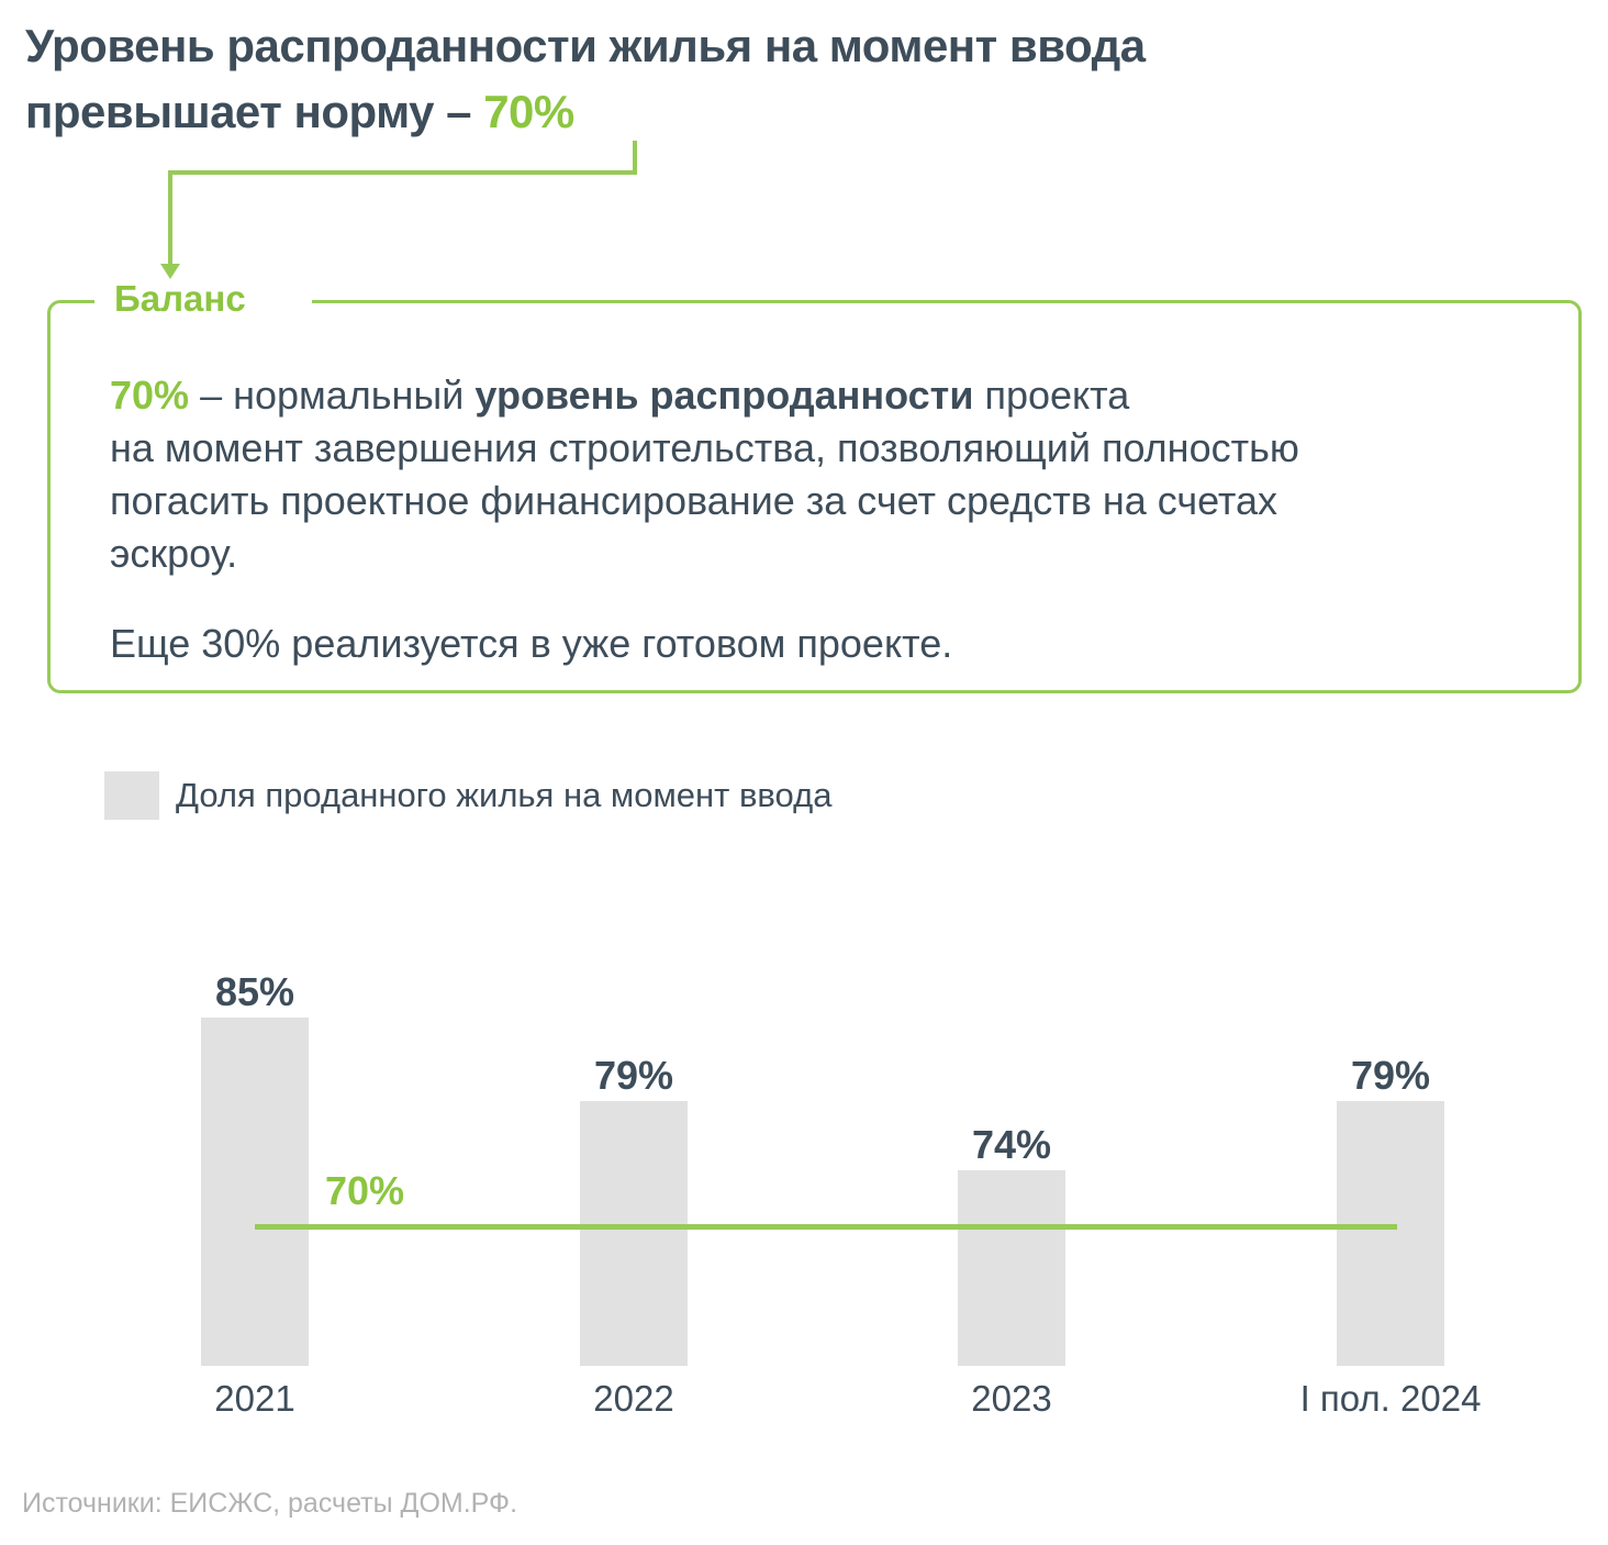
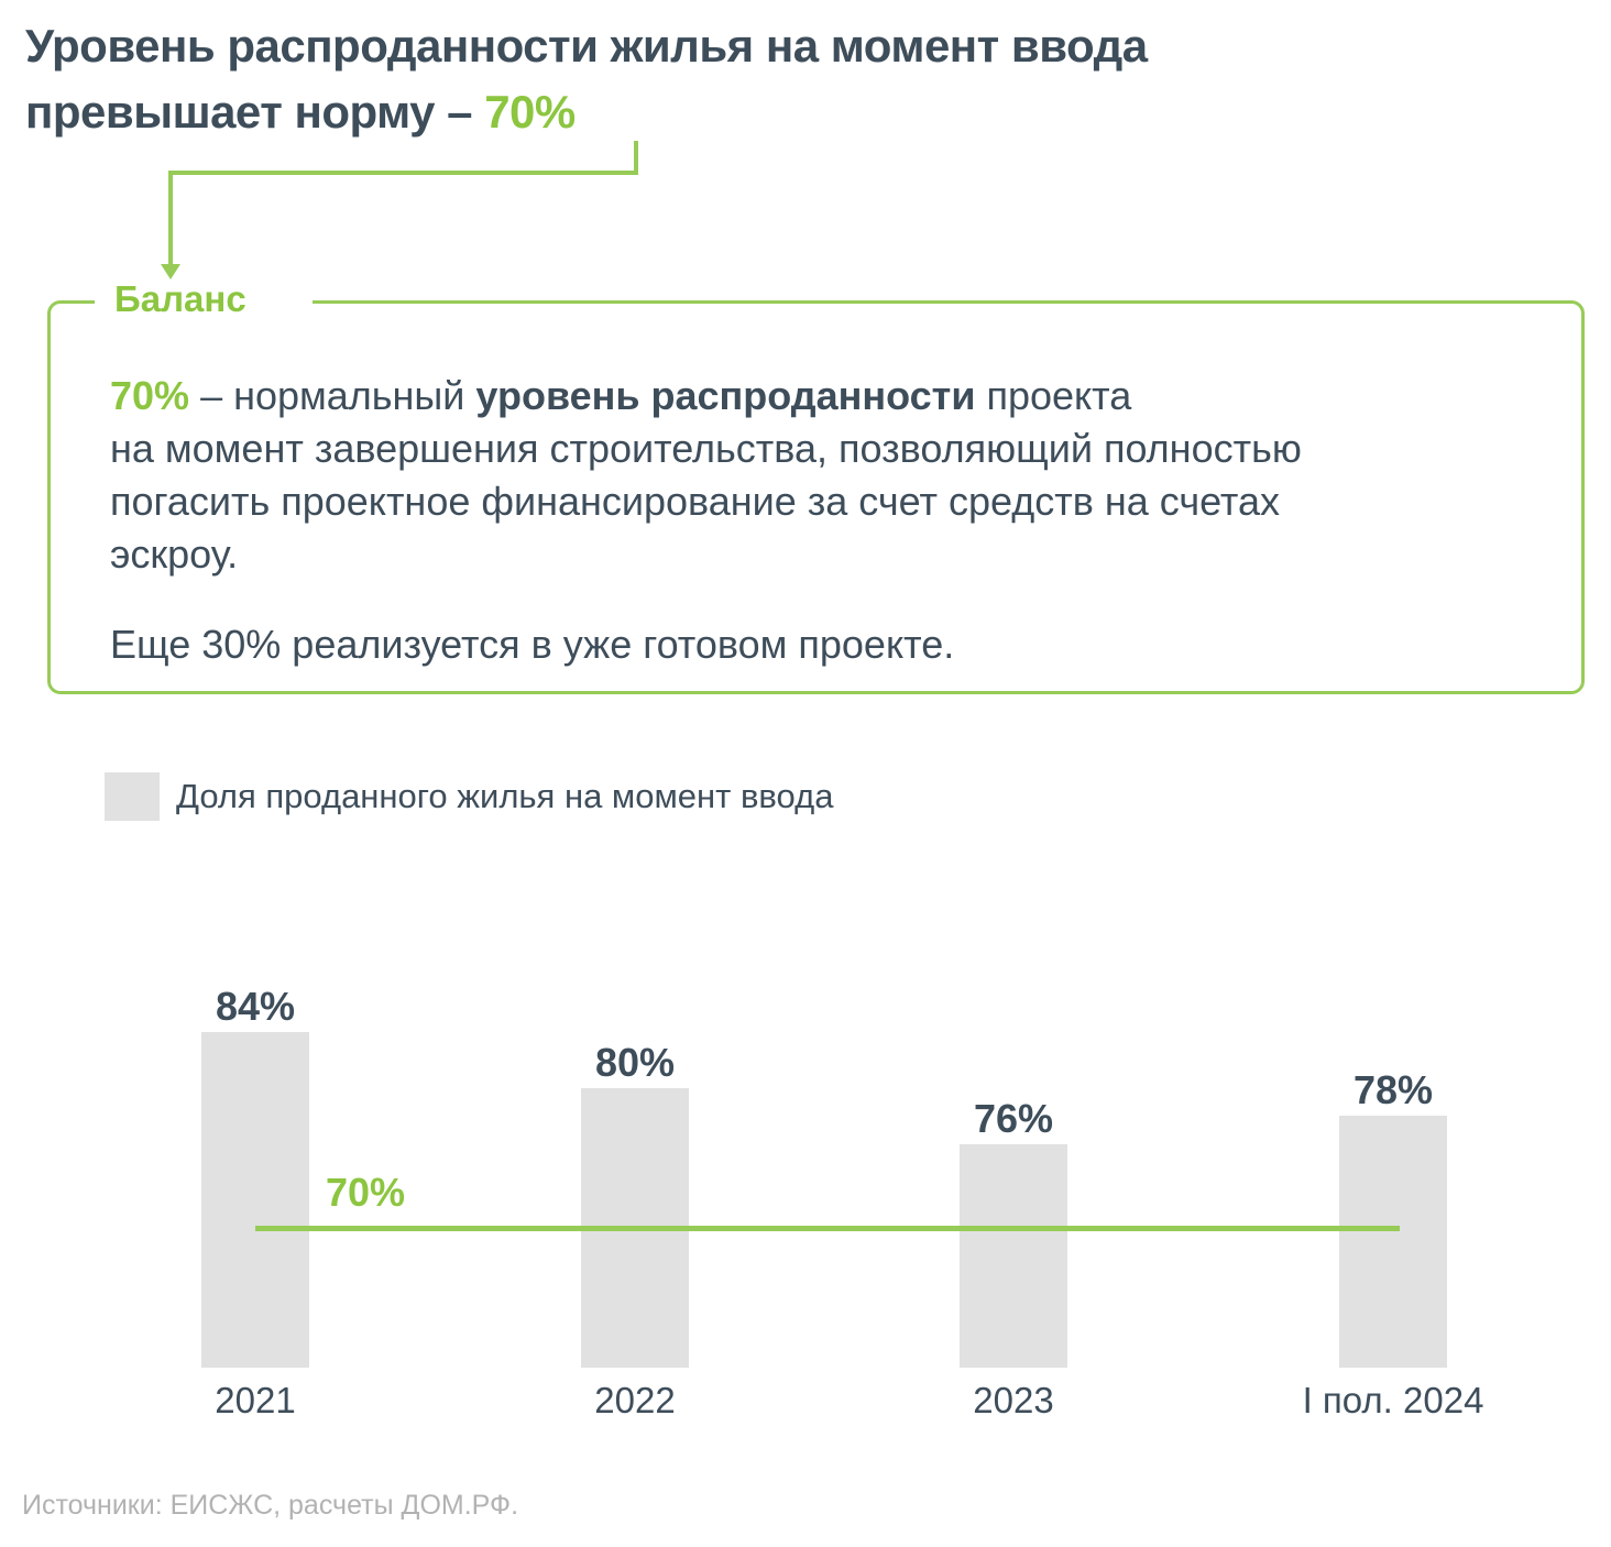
2021: 85% -> 84%
2022: 79% -> 80%
2023: 74% -> 76%
I пол. 2024: 79% -> 78%
